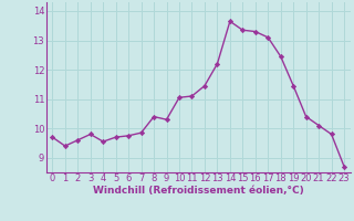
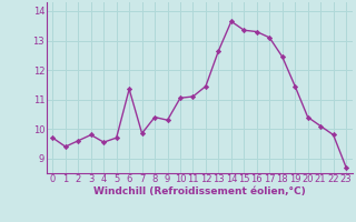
6: 9.75 -> 11.35
13: 12.20 -> 12.65
